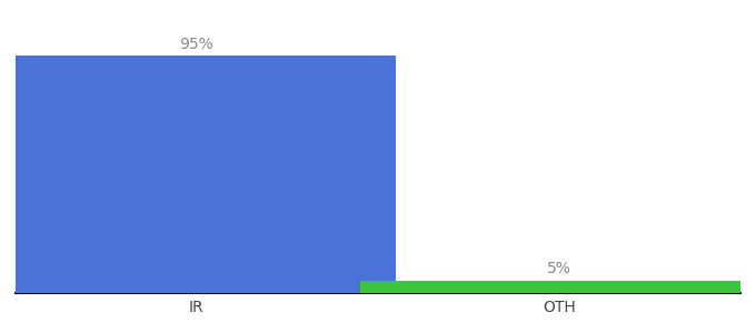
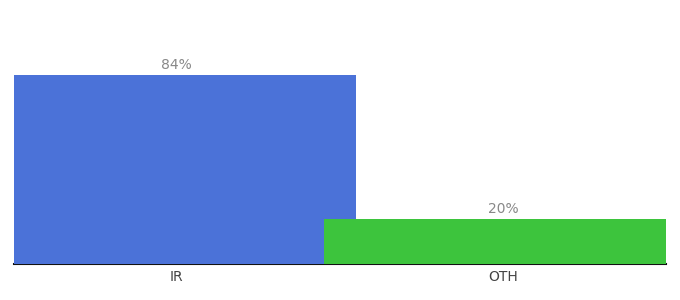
IR: 95% -> 84%
OTH: 5% -> 20%
